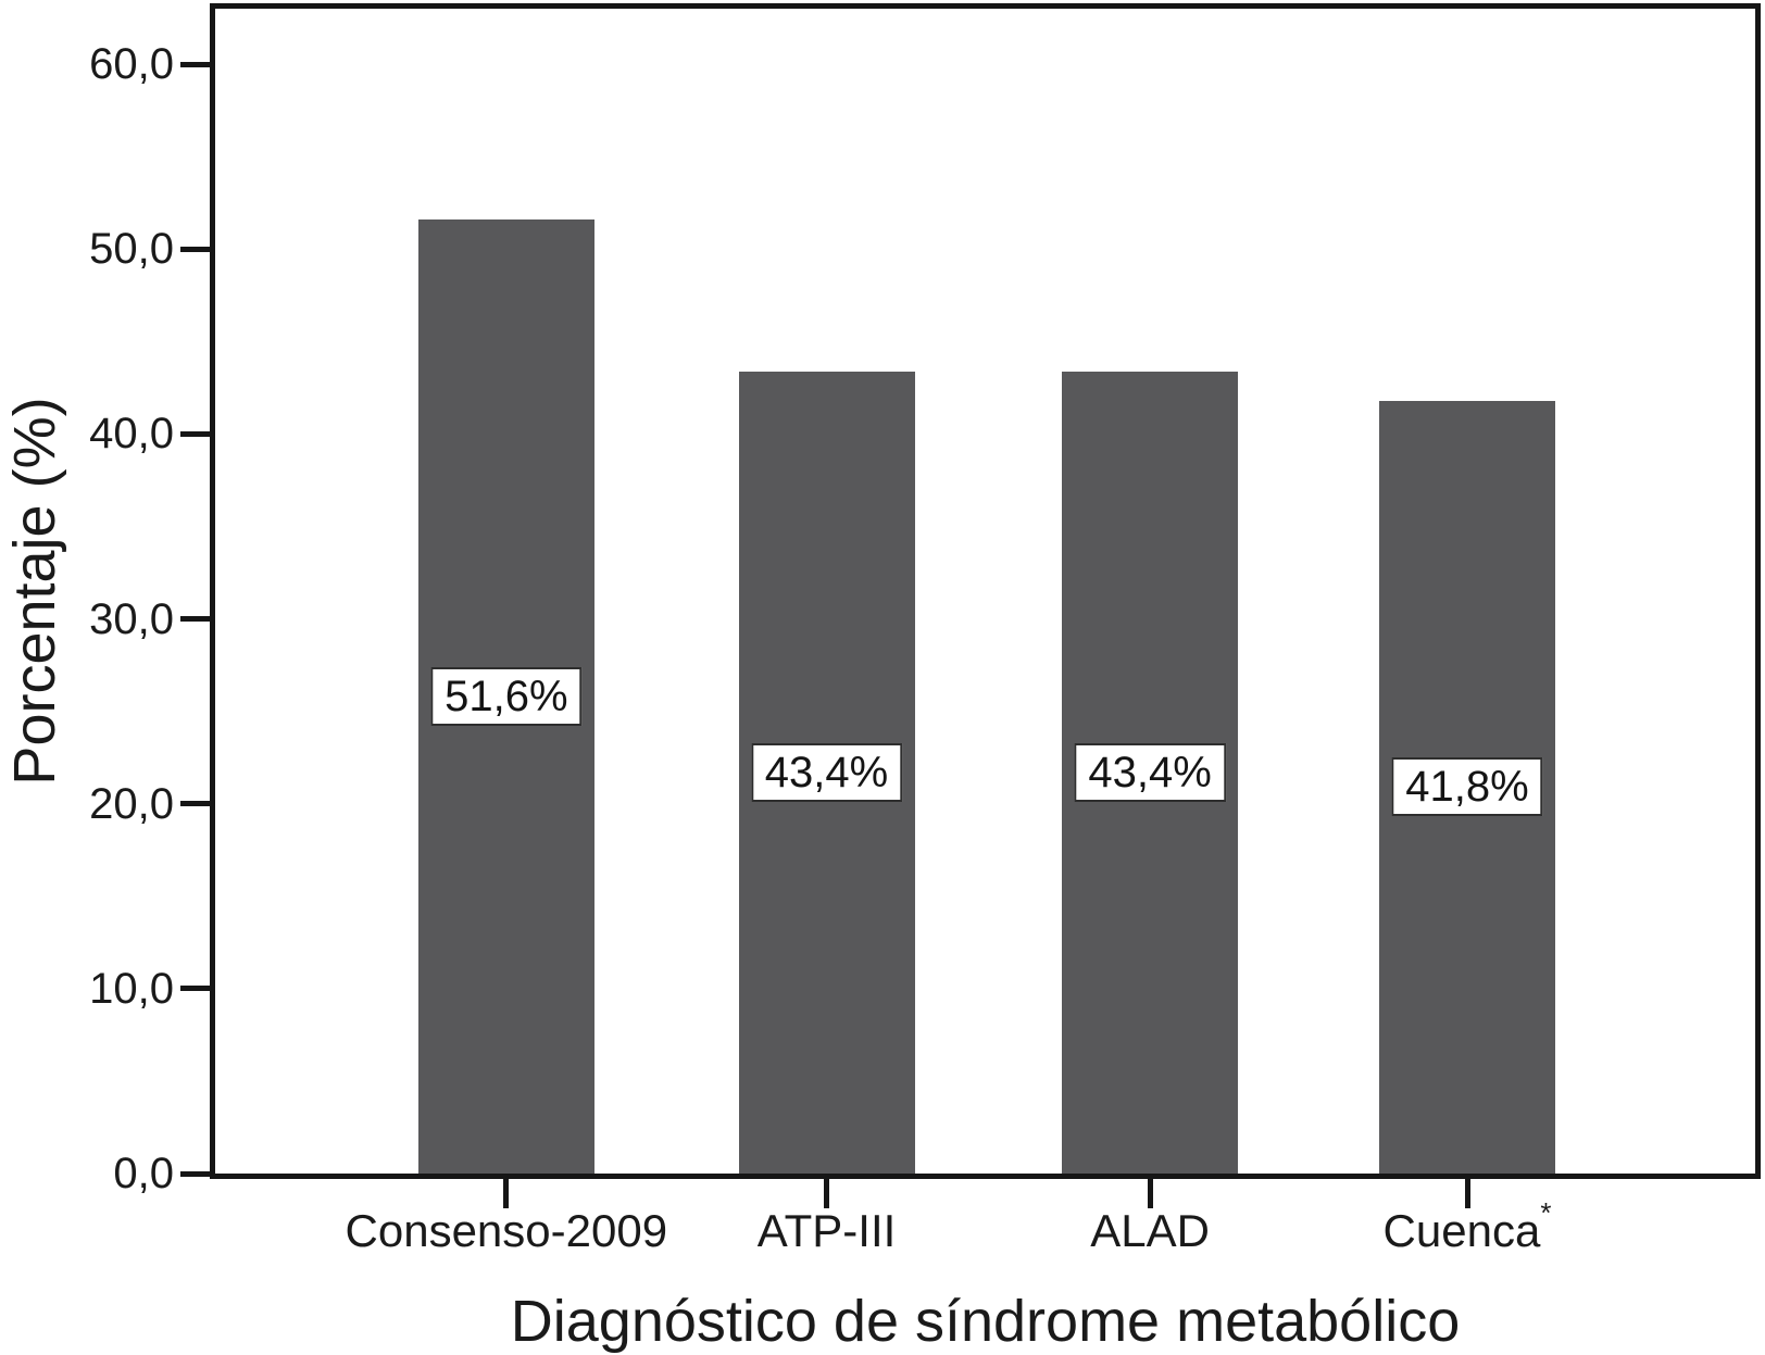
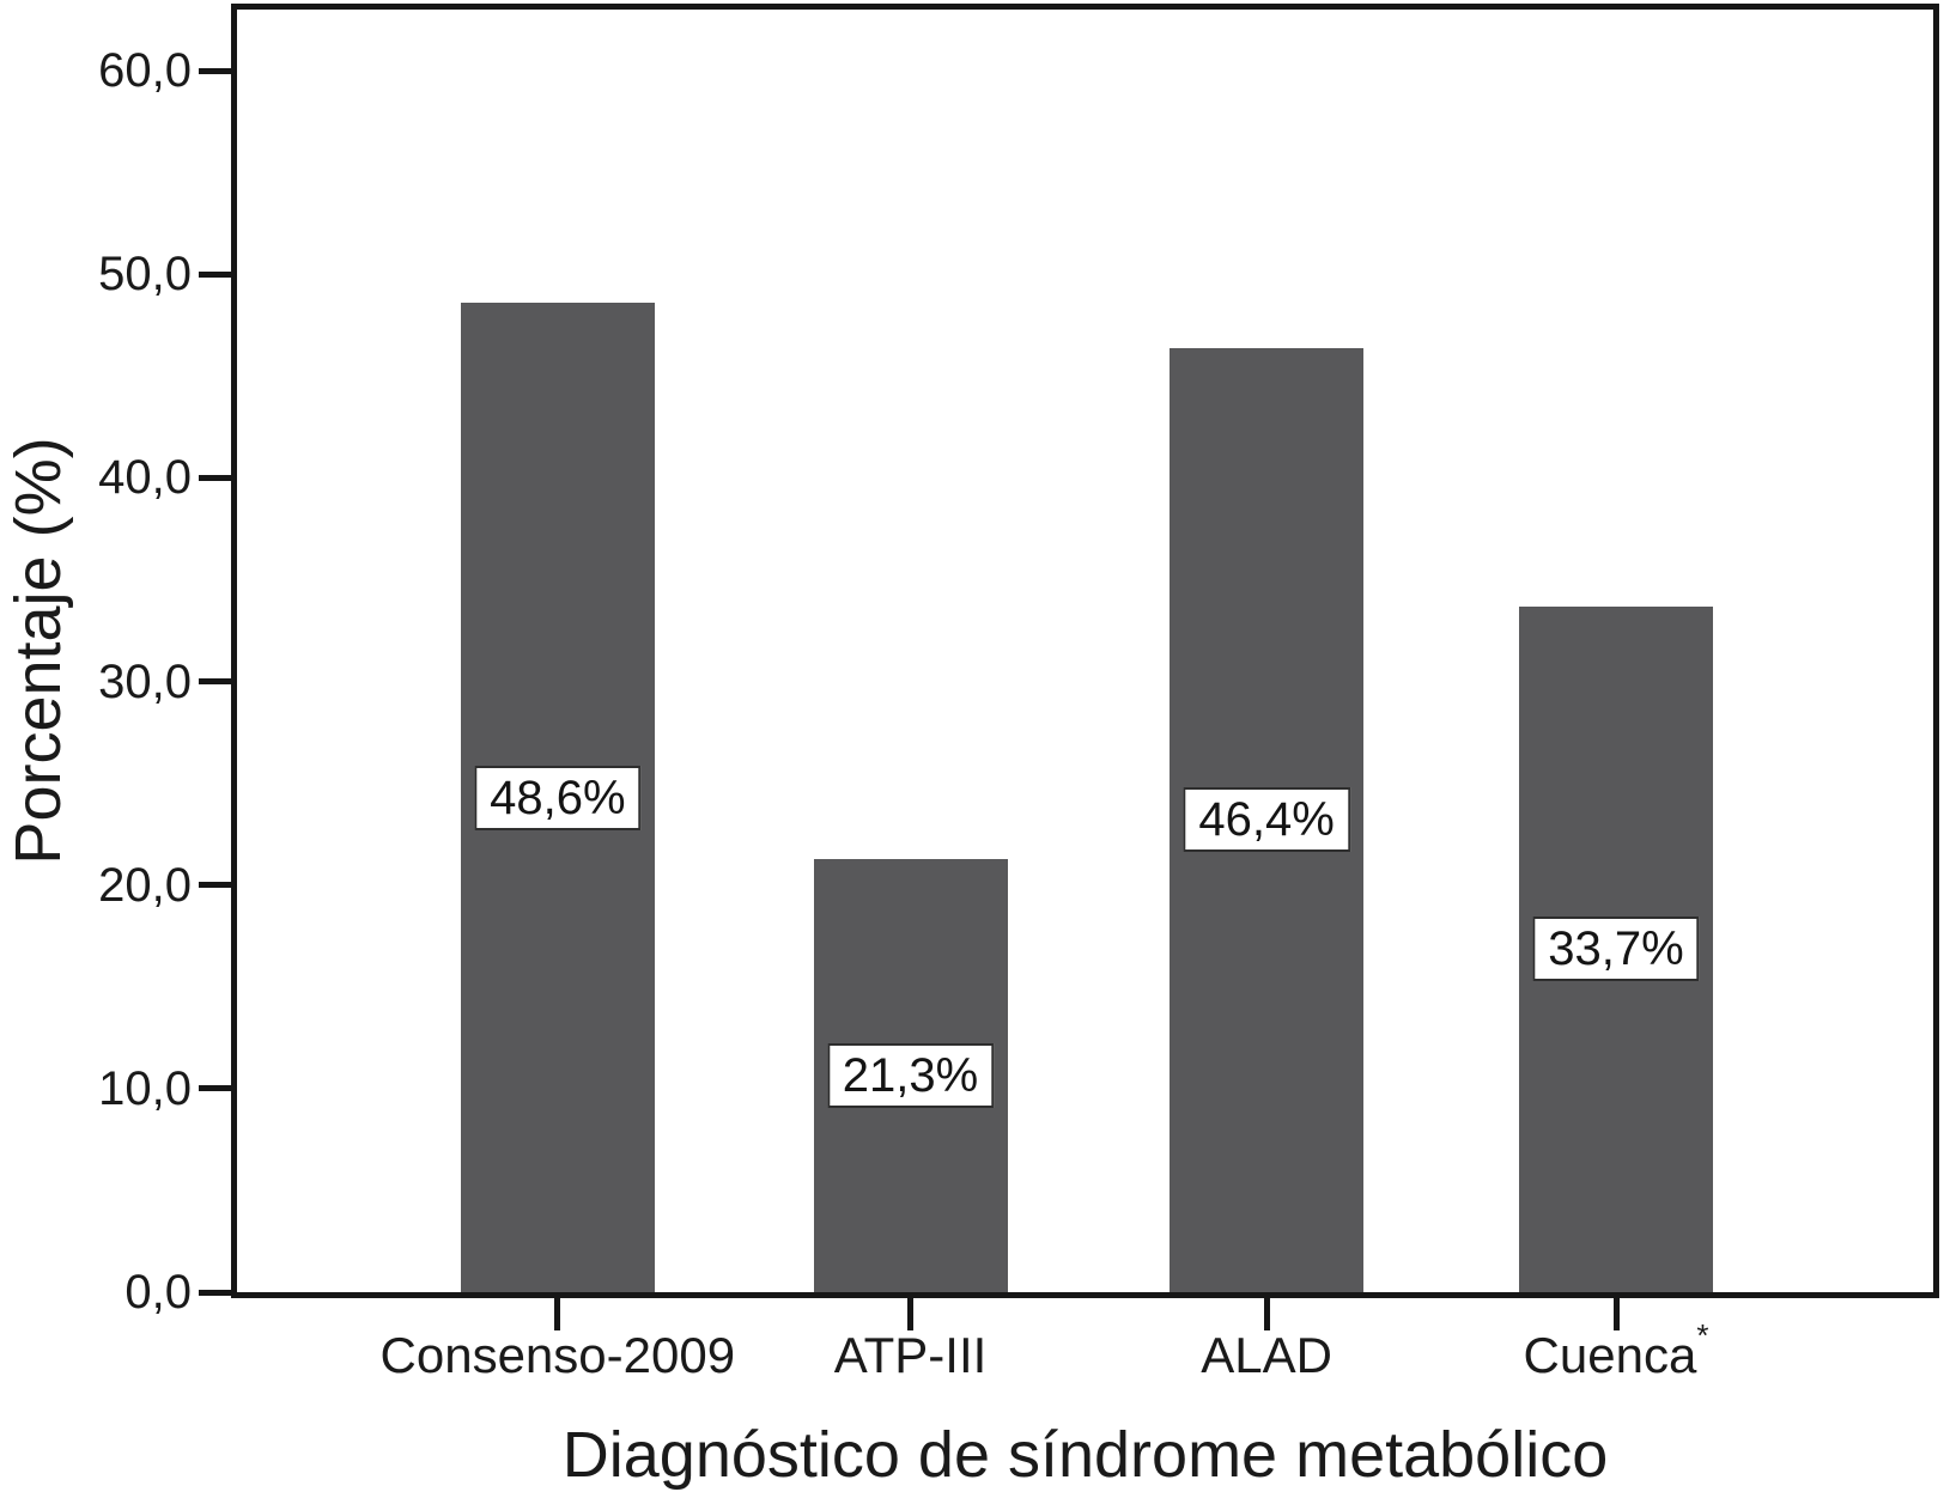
Consenso-2009: 51,6% -> 48,6%
ATP-III: 43,4% -> 21,3%
ALAD: 43,4% -> 46,4%
Cuenca*: 41,8% -> 33,7%
